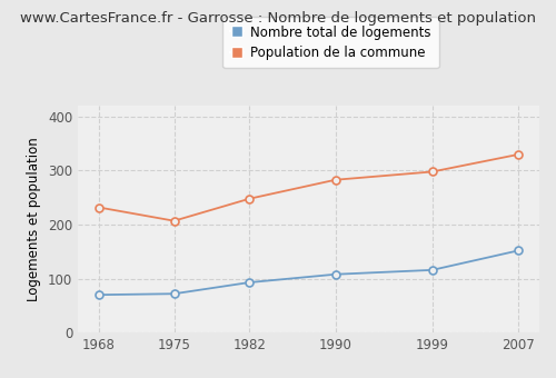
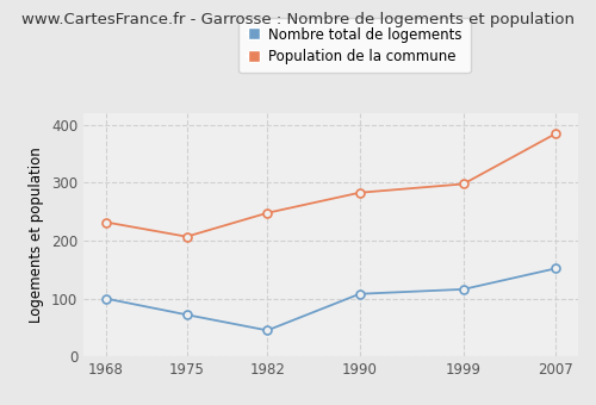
Nombre total de logements/1968: 70 -> 100
Nombre total de logements/1982: 93 -> 45
Population de la commune/2007: 330 -> 385
